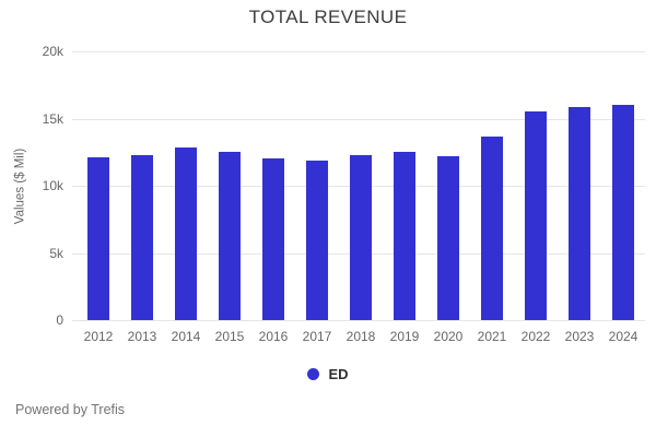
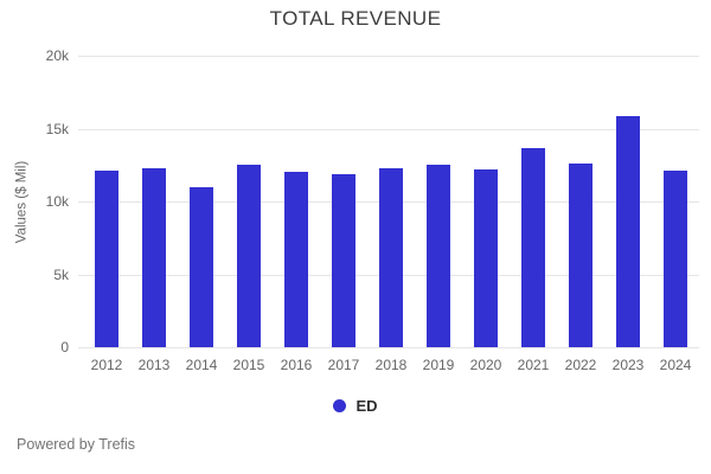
2014: 12.8k -> 11.0k
2022: 15.6k -> 12.6k
2024: 16.0k -> 12.1k
